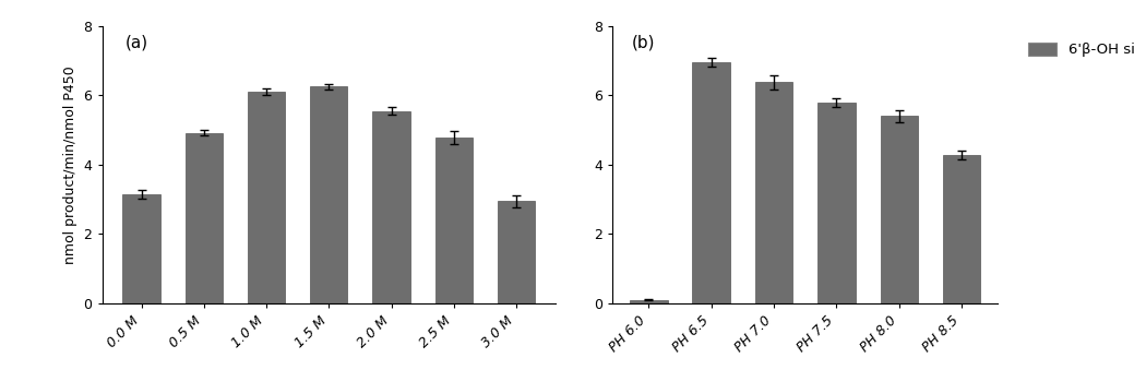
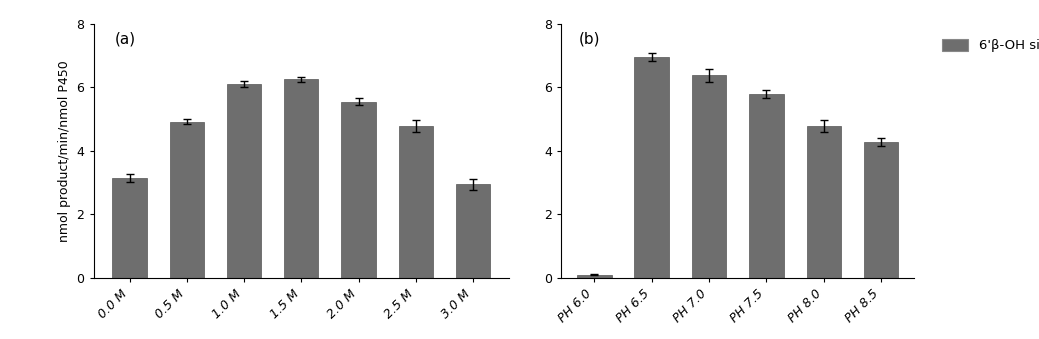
PH 8.0: 5.40 -> 4.78
